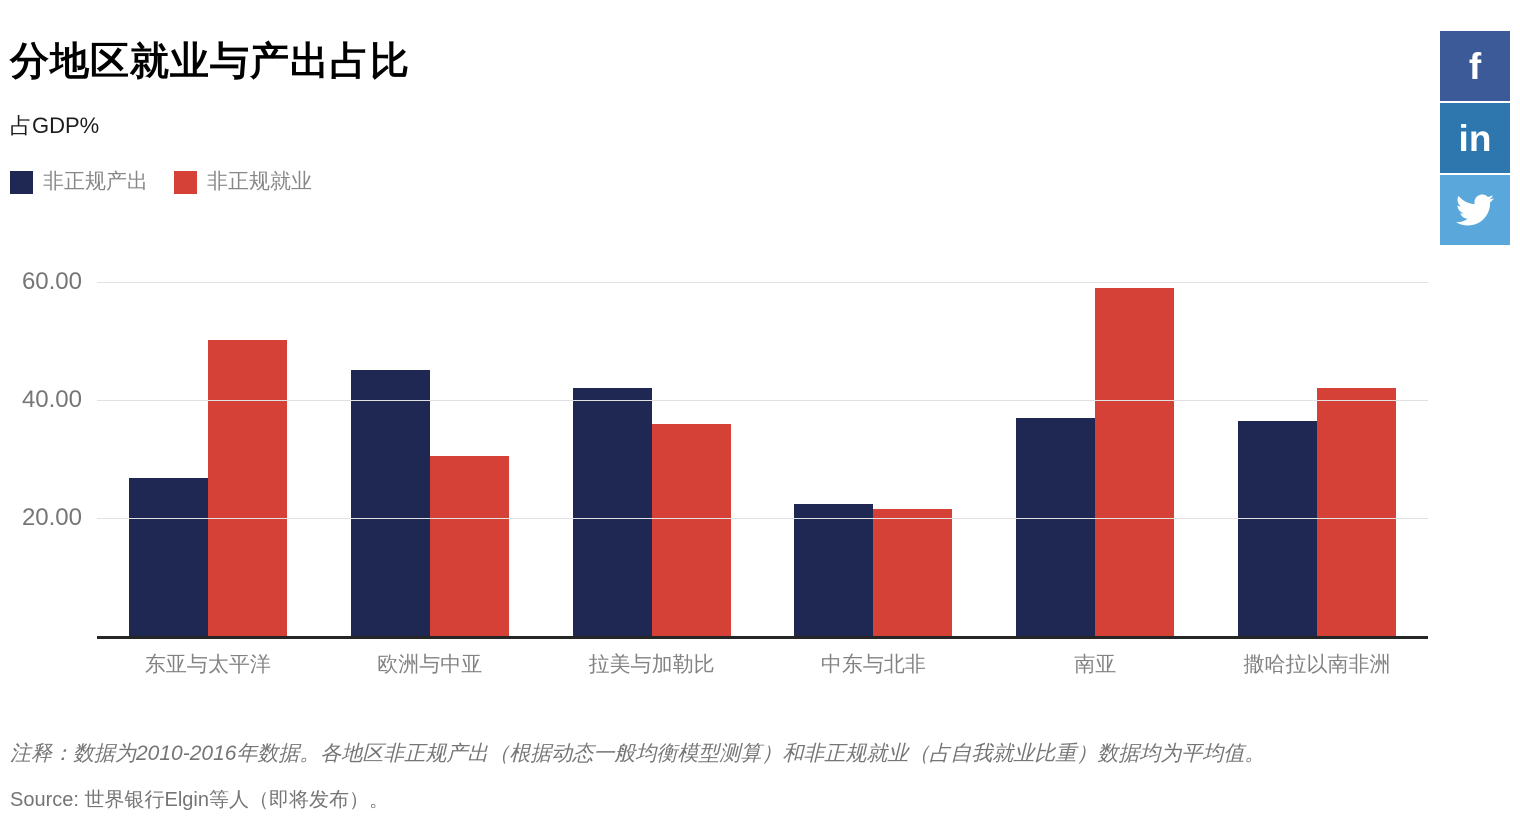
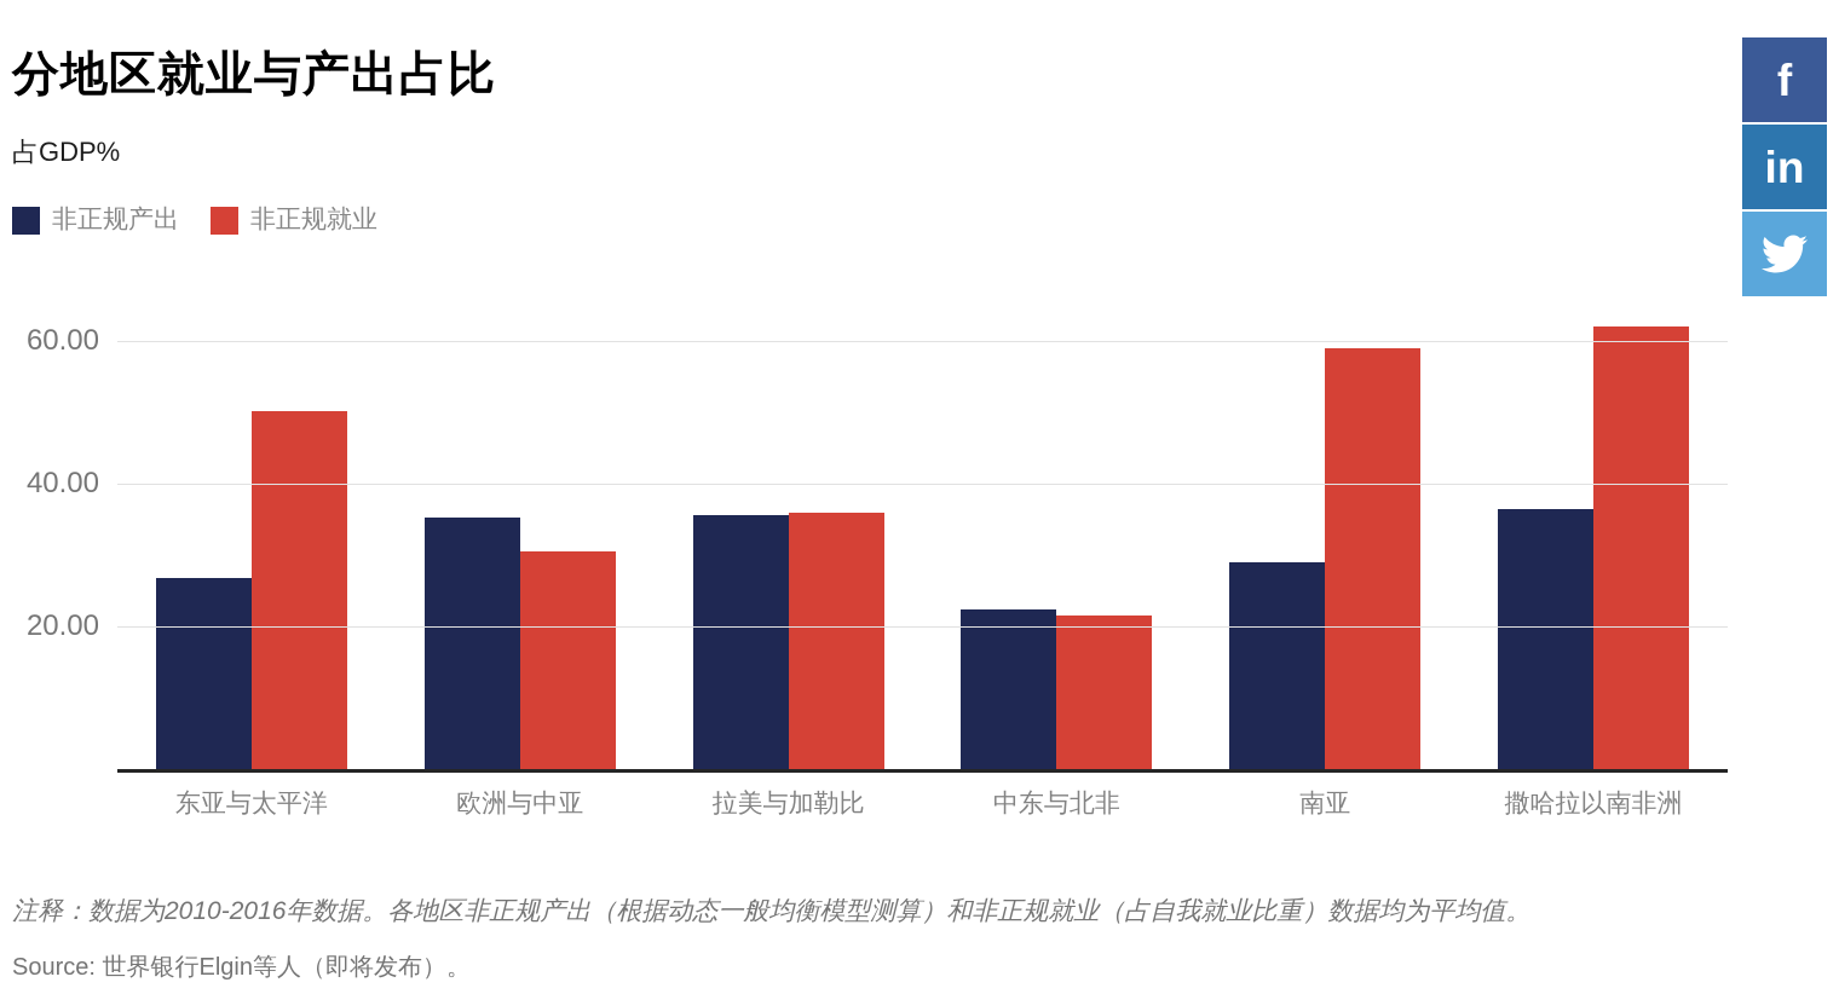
非正规产出/欧洲与中亚: 45 -> 35
非正规产出/拉美与加勒比: 42 -> 36
非正规产出/南亚: 37 -> 29
非正规就业/撒哈拉以南非洲: 42 -> 62
